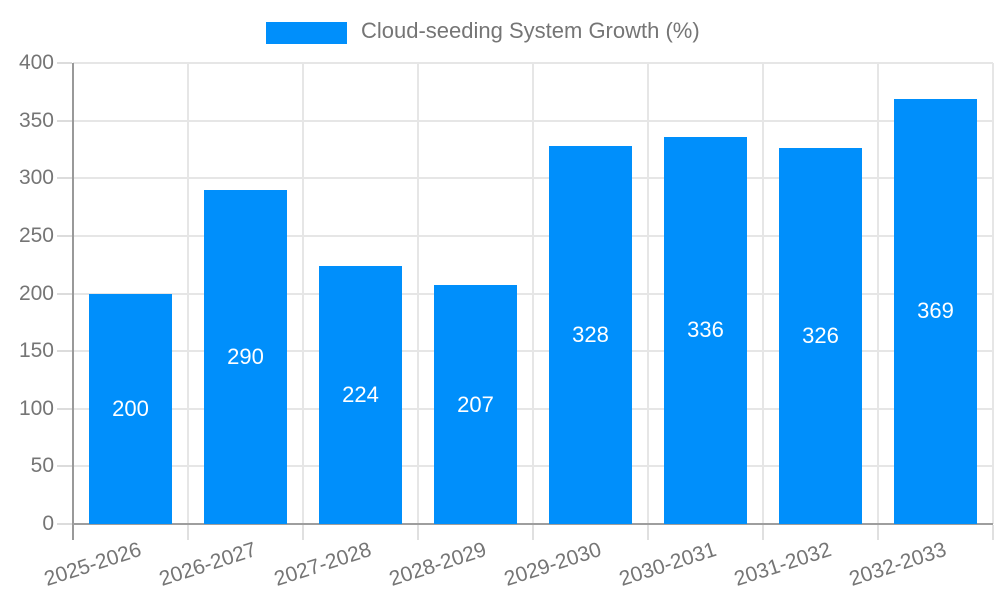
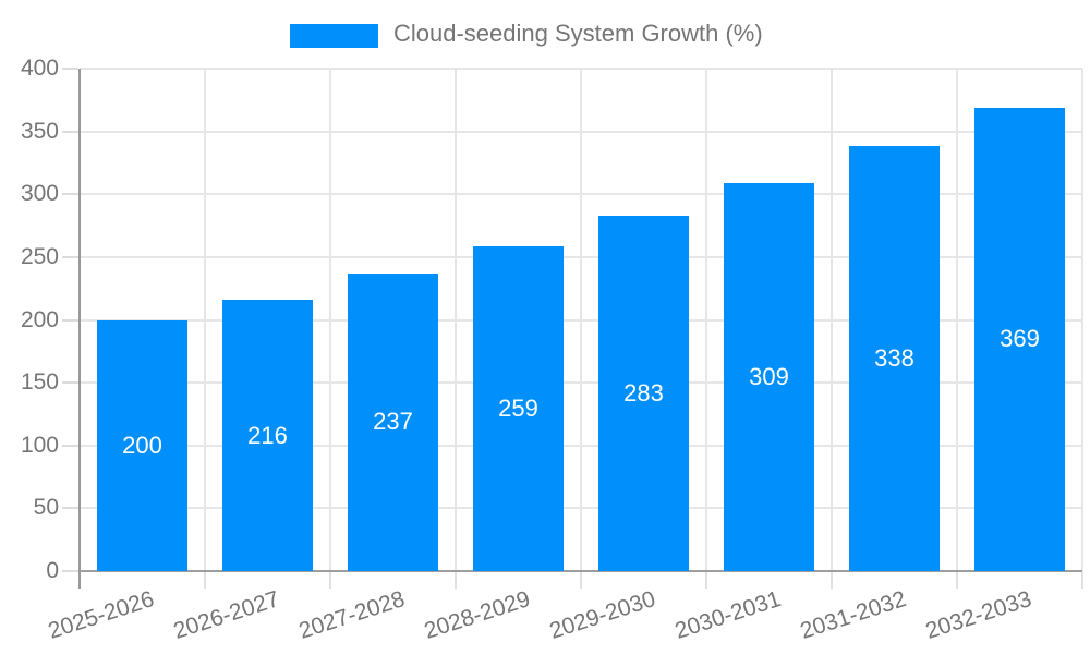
2026-2027: 290 -> 216
2027-2028: 224 -> 237
2028-2029: 207 -> 259
2029-2030: 328 -> 283
2030-2031: 336 -> 309
2031-2032: 326 -> 338
